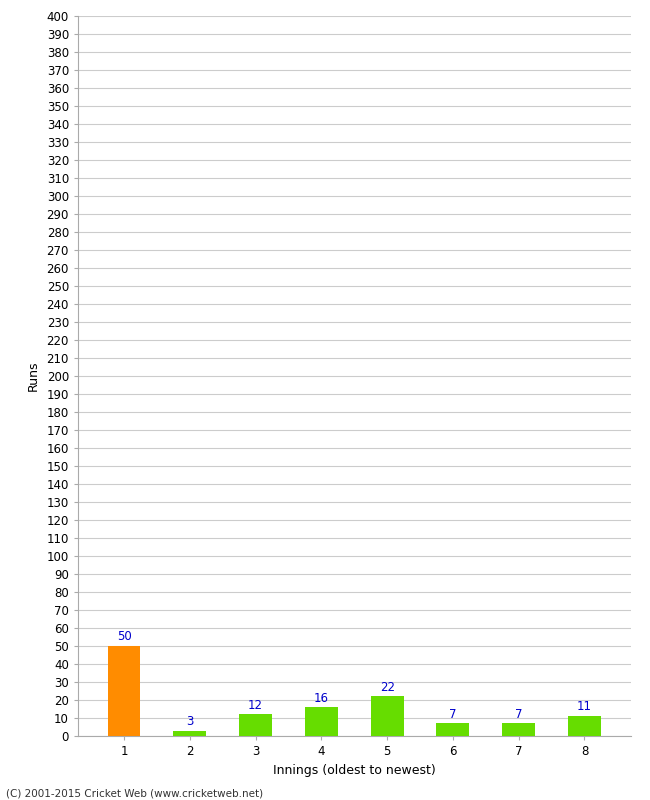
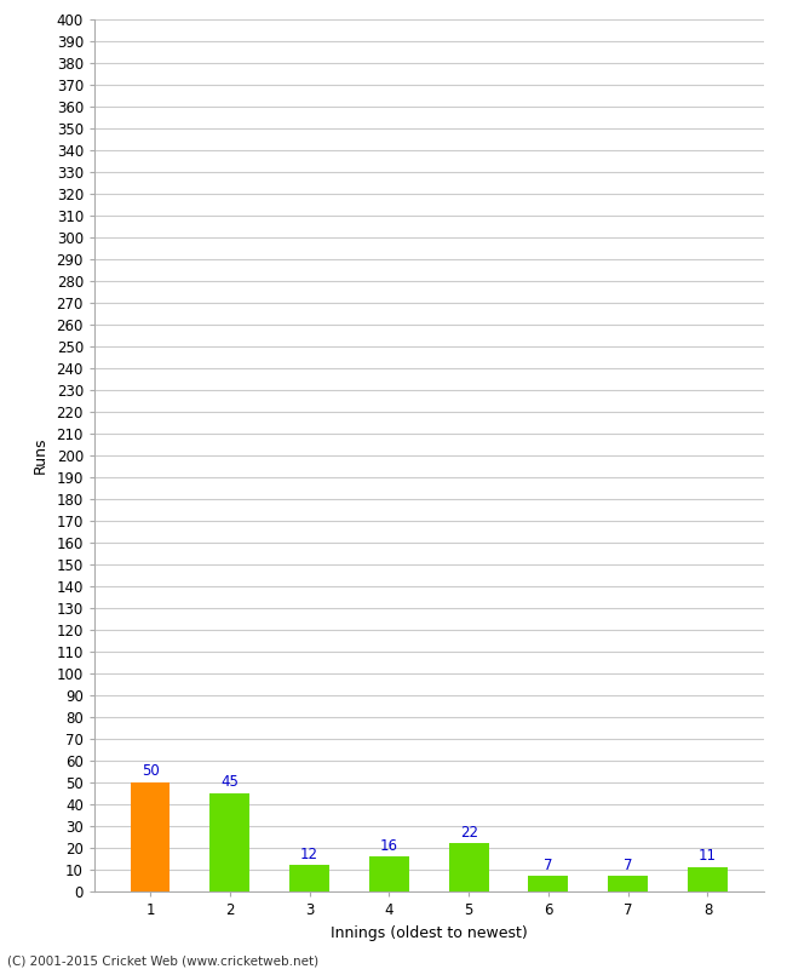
2: 3 -> 45
